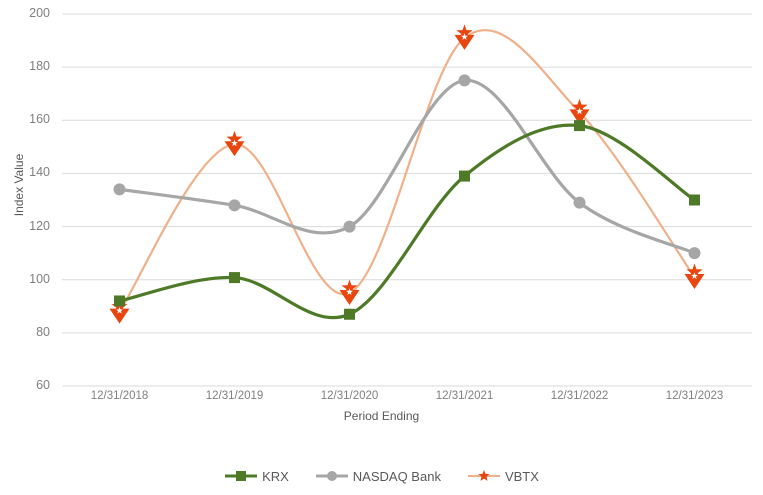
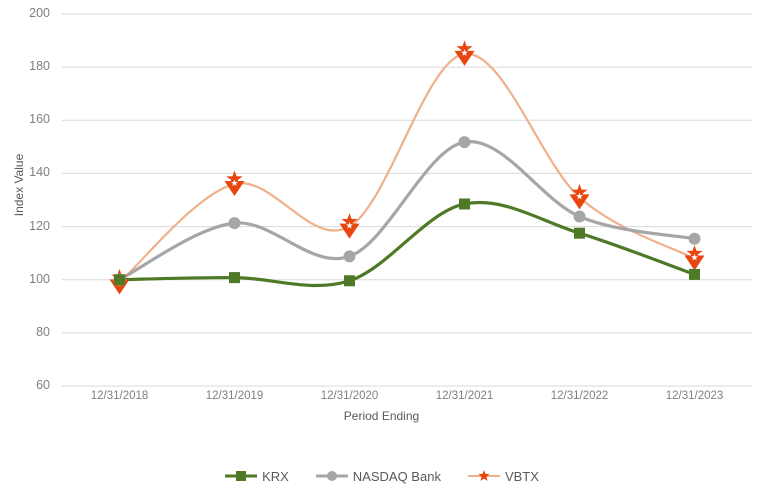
KRX/12/31/2018: 92 -> 100
NASDAQ Bank/12/31/2018: 134 -> 100
VBTX/12/31/2018: 88 -> 99
NASDAQ Bank/12/31/2019: 128 -> 121
VBTX/12/31/2019: 151 -> 136
KRX/12/31/2020: 87 -> 100
NASDAQ Bank/12/31/2020: 120 -> 109
VBTX/12/31/2020: 95 -> 120
KRX/12/31/2021: 139 -> 128
NASDAQ Bank/12/31/2021: 175 -> 152
VBTX/12/31/2021: 191 -> 185
KRX/12/31/2022: 158 -> 118
NASDAQ Bank/12/31/2022: 129 -> 124
VBTX/12/31/2022: 163 -> 131
KRX/12/31/2023: 130 -> 102
NASDAQ Bank/12/31/2023: 110 -> 115
VBTX/12/31/2023: 101 -> 108
